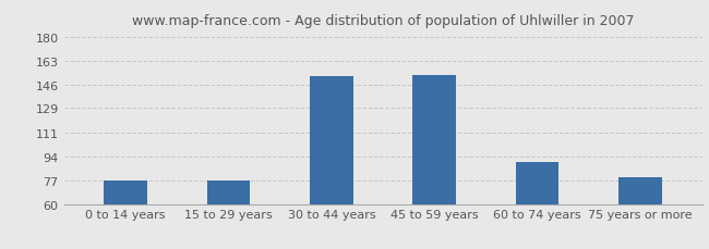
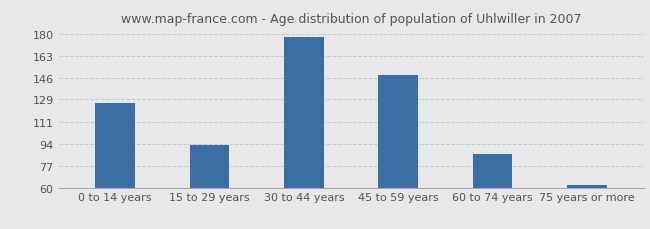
0 to 14 years: 77 -> 126
15 to 29 years: 77 -> 93
30 to 44 years: 152 -> 178
45 to 59 years: 153 -> 148
60 to 74 years: 90 -> 86
75 years or more: 79 -> 62
